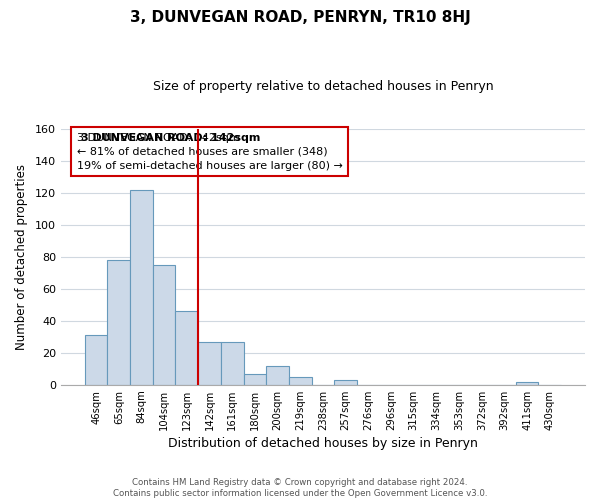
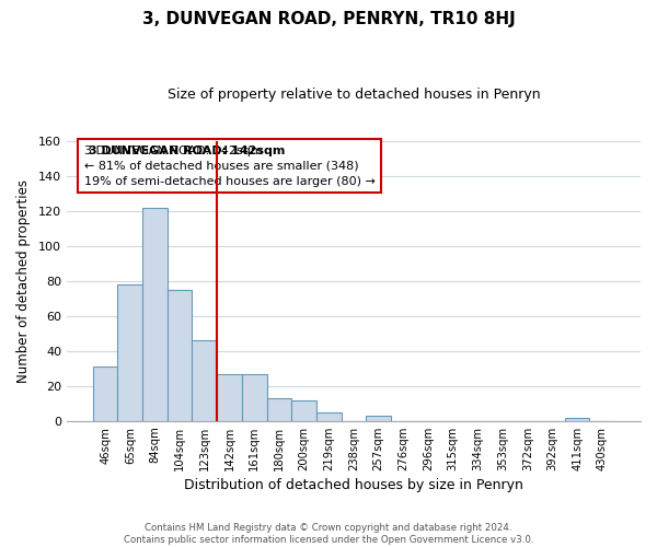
180sqm: 7 -> 13
